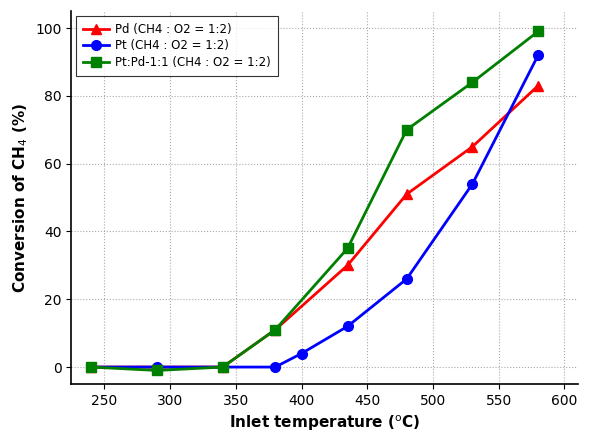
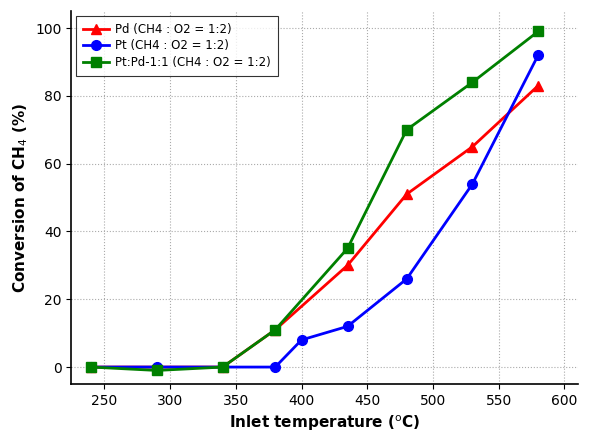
Pt (CH4 : O2 = 1:2)/400: 4 -> 8
